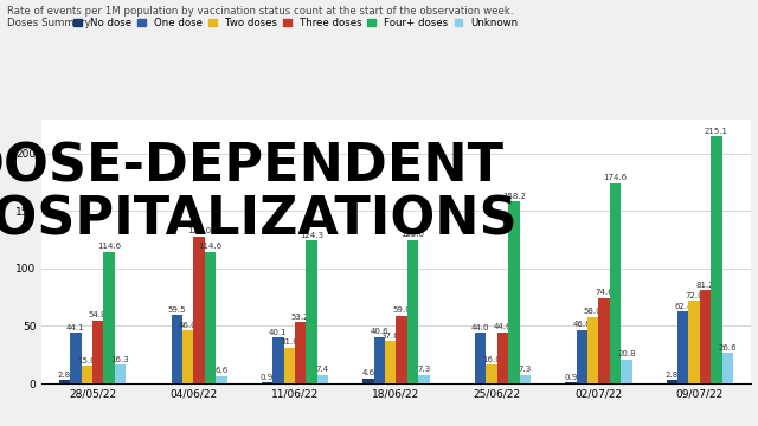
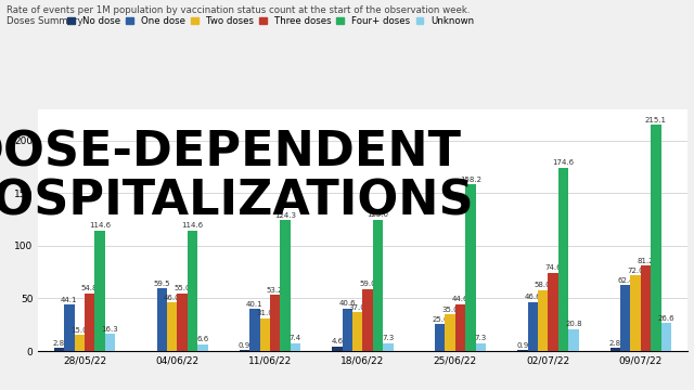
Three doses/04/06/22: 128 -> 55
One dose/25/06/22: 44 -> 26
Two doses/25/06/22: 16 -> 35
